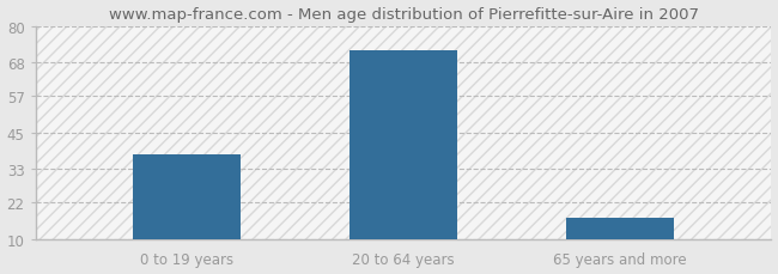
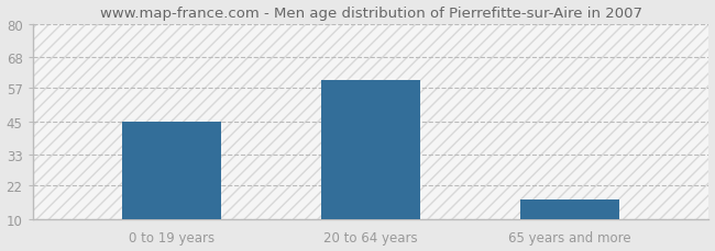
0 to 19 years: 38 -> 45
20 to 64 years: 72 -> 60
